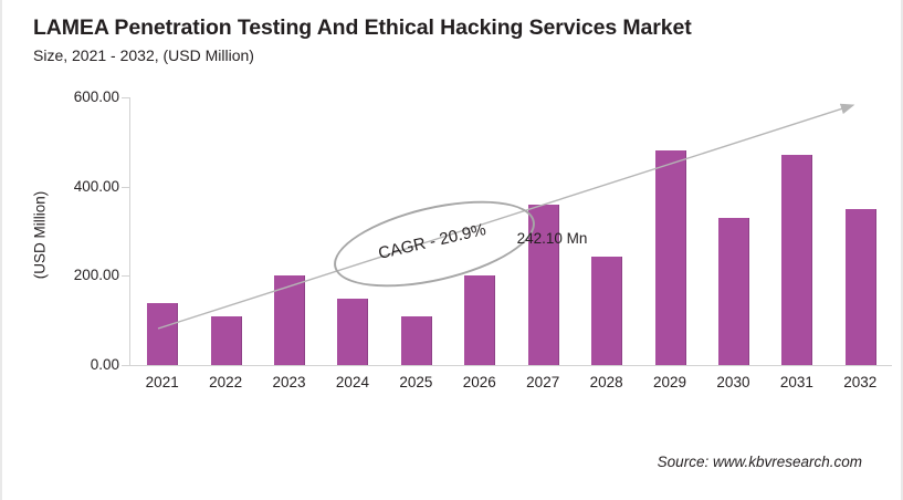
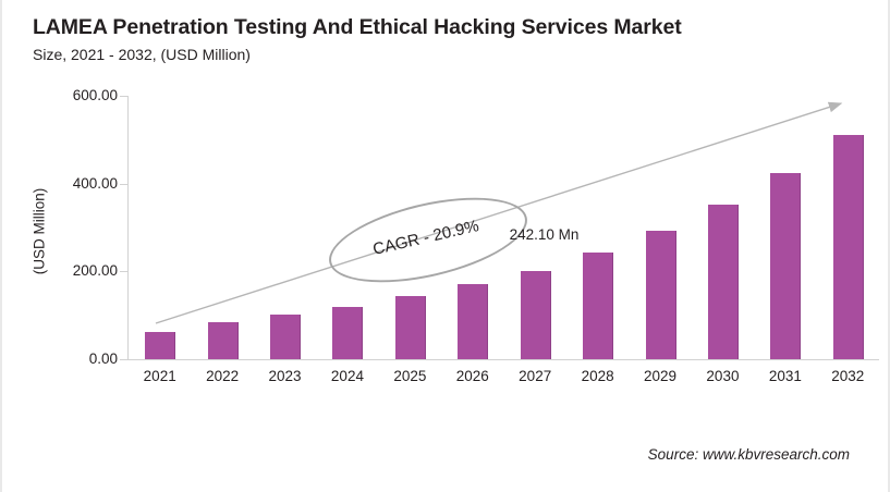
2021: 140 -> 60
2022: 110 -> 80
2023: 200 -> 100
2024: 150 -> 120
2025: 110 -> 140
2026: 200 -> 170
2027: 360 -> 200
2029: 480 -> 290
2030: 330 -> 350
2031: 470 -> 420
2032: 350 -> 510
